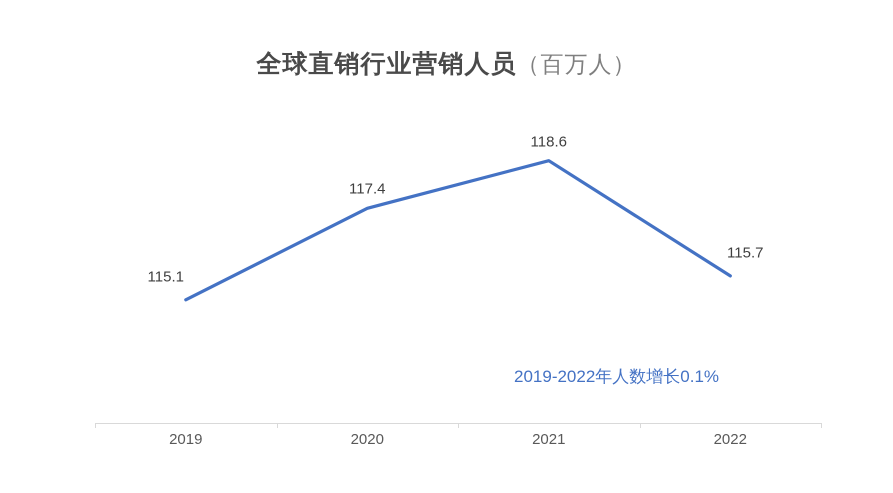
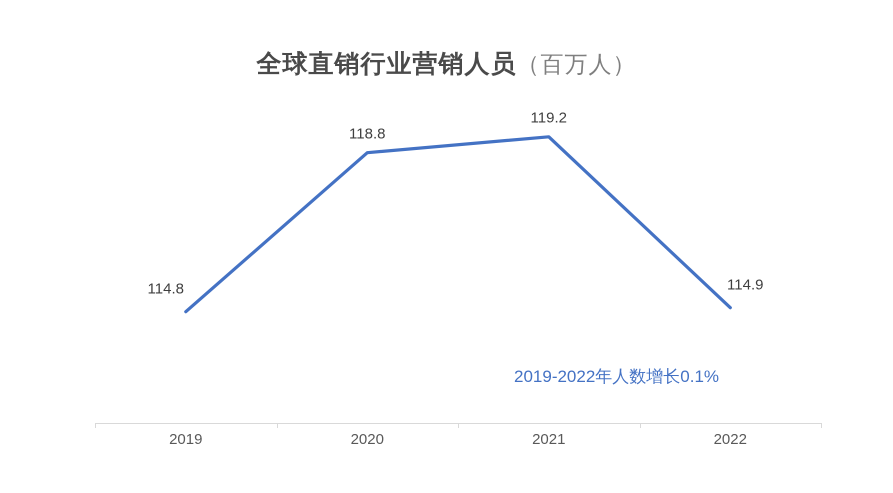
2019: 115.1 -> 114.8
2020: 117.4 -> 118.8
2021: 118.6 -> 119.2
2022: 115.7 -> 114.9
